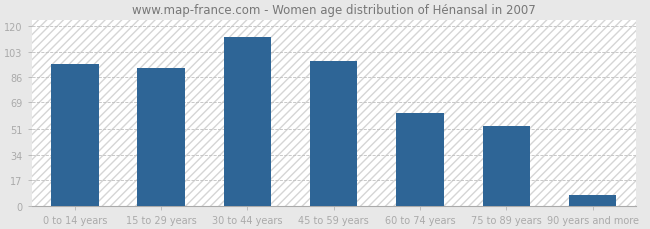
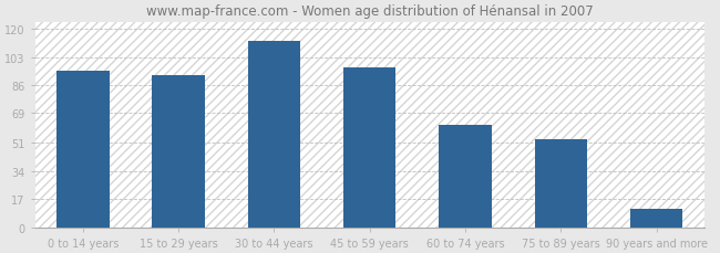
90 years and more: 7 -> 11
